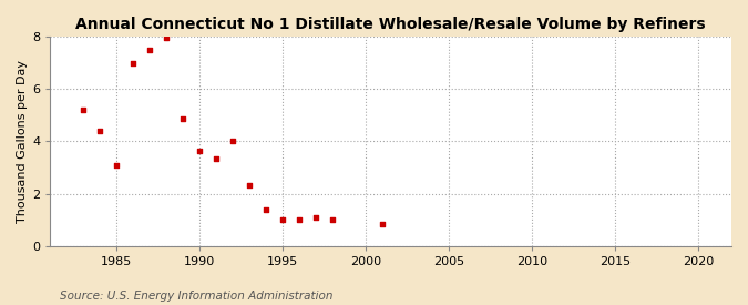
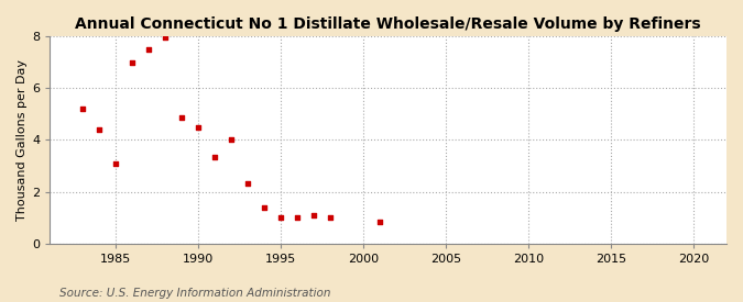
1990: 3.65 -> 4.50
